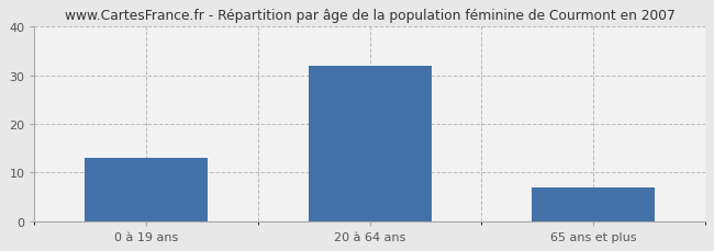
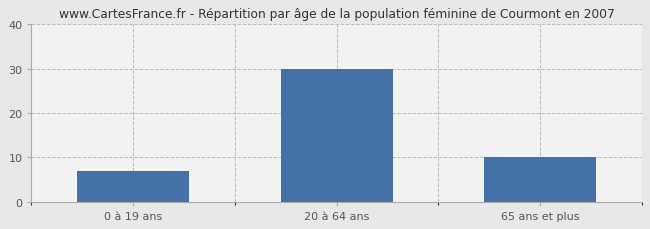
0 à 19 ans: 13 -> 7
20 à 64 ans: 32 -> 30
65 ans et plus: 7 -> 10
